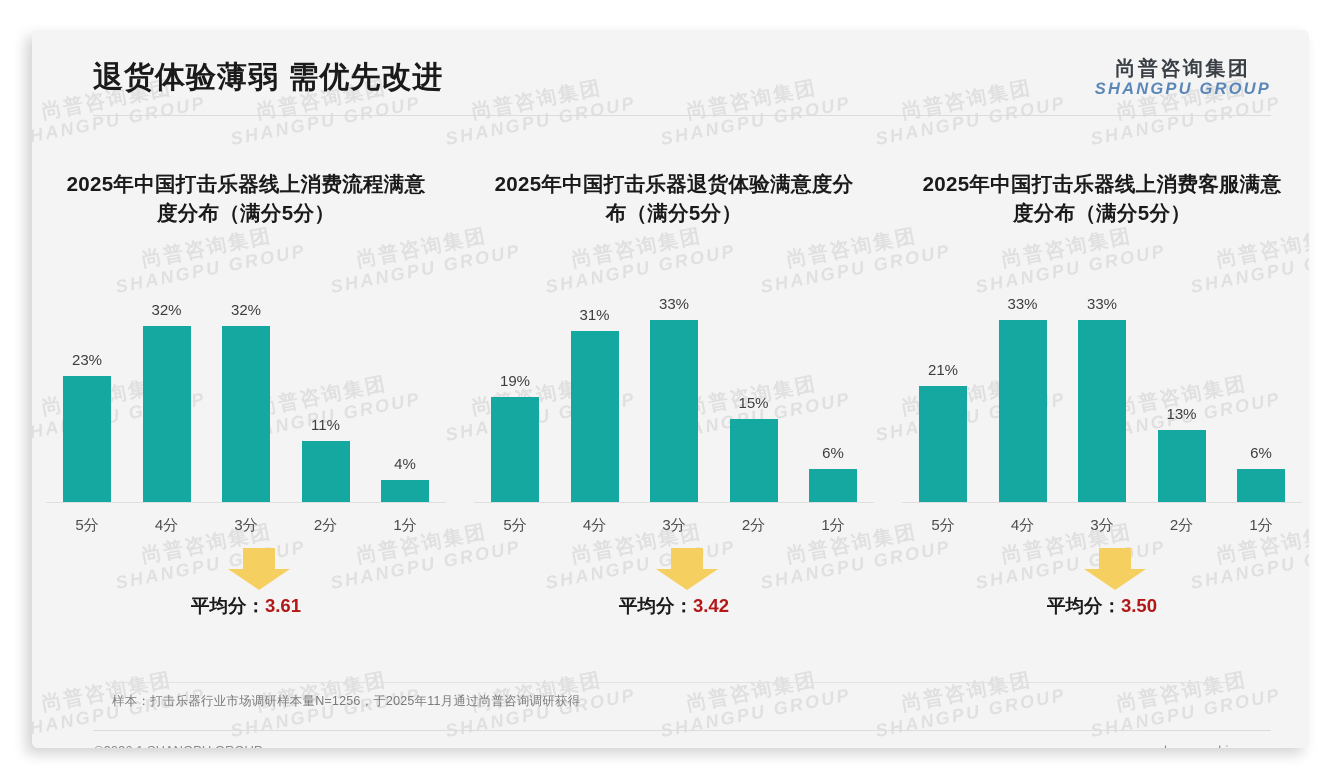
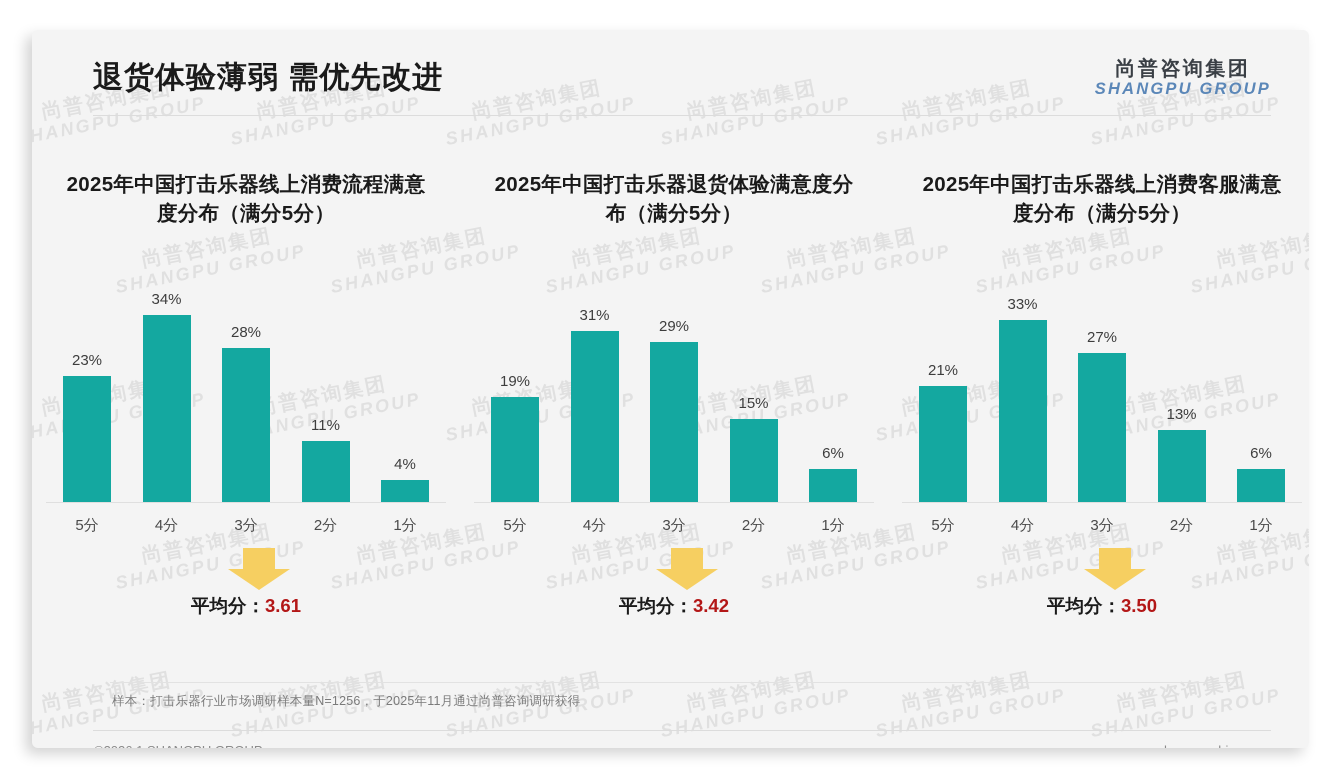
2025年中国打击乐器线上消费流程满意度分布（满分5分）/4分: 32% -> 34%
2025年中国打击乐器线上消费流程满意度分布（满分5分）/3分: 32% -> 28%
2025年中国打击乐器退货体验满意度分布（满分5分）/3分: 33% -> 29%
2025年中国打击乐器线上消费客服满意度分布（满分5分）/3分: 33% -> 27%
